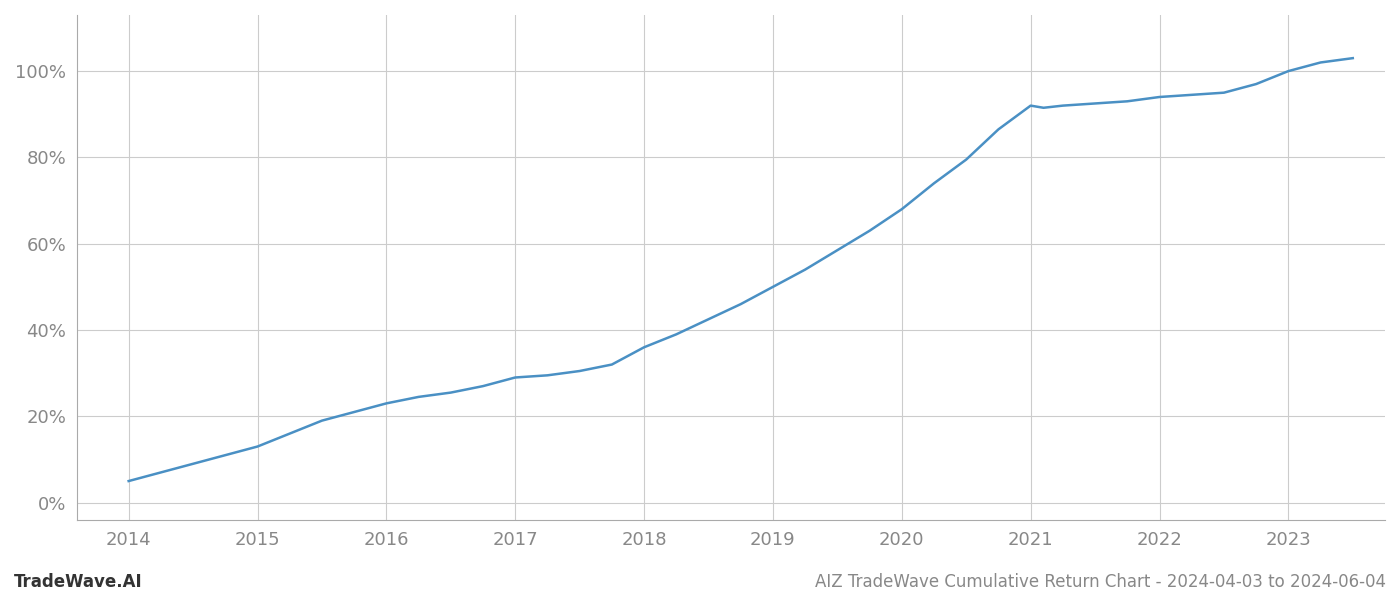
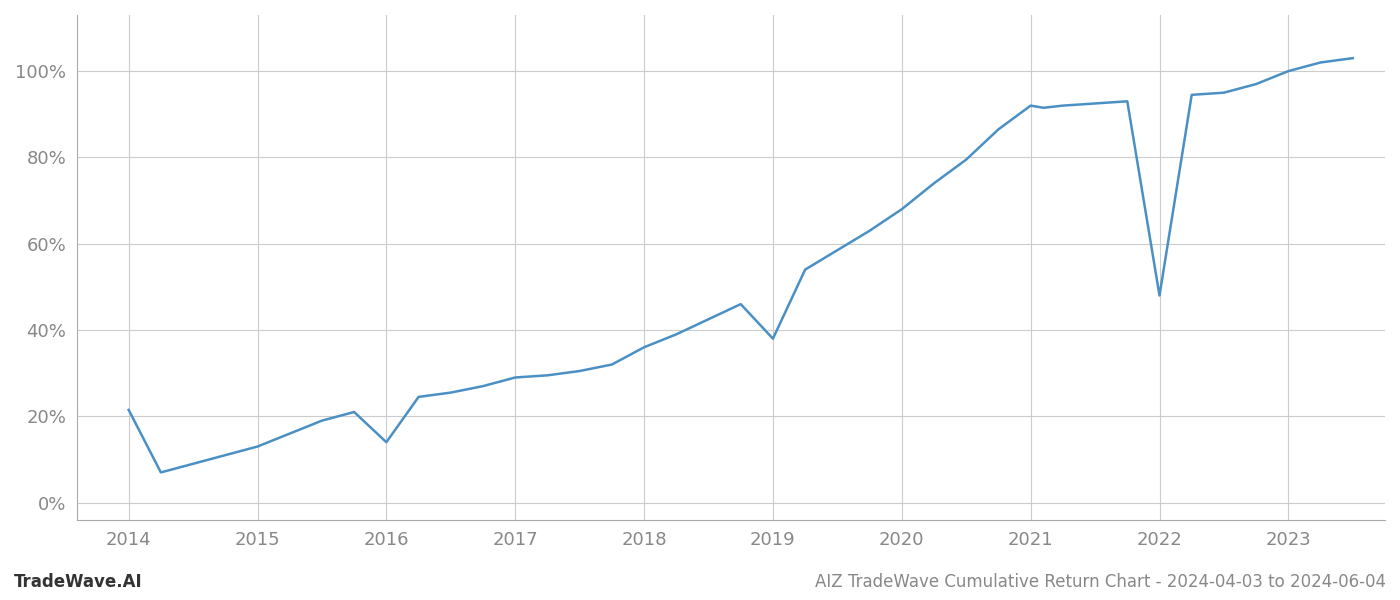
2014: 5.0% -> 21.5%
2016: 23.0% -> 14.0%
2019: 50.0% -> 38.0%
2022: 94.0% -> 48.0%
